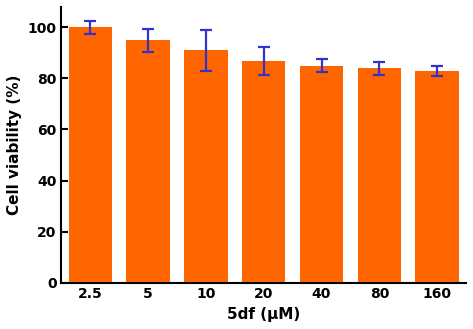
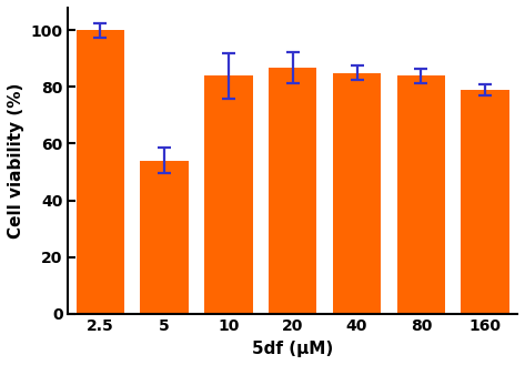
5: 95 -> 54
10: 91 -> 84
160: 83 -> 79
